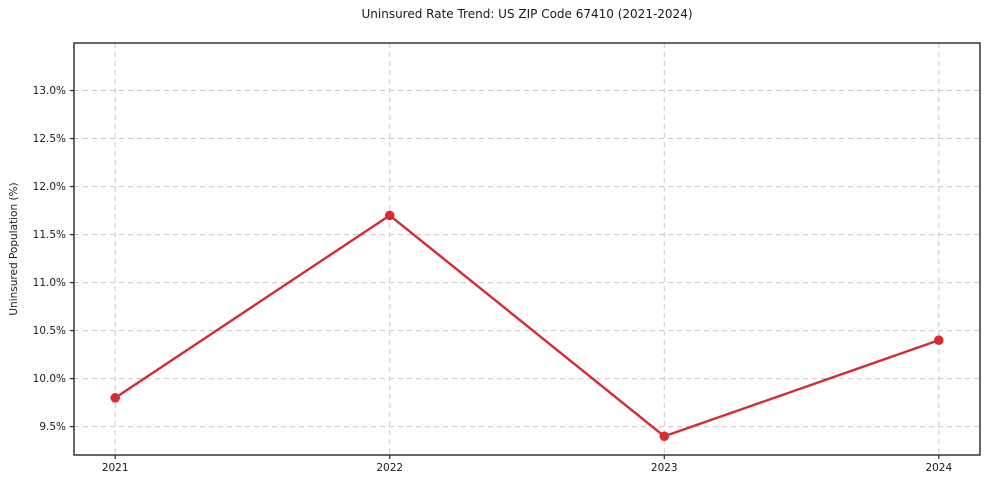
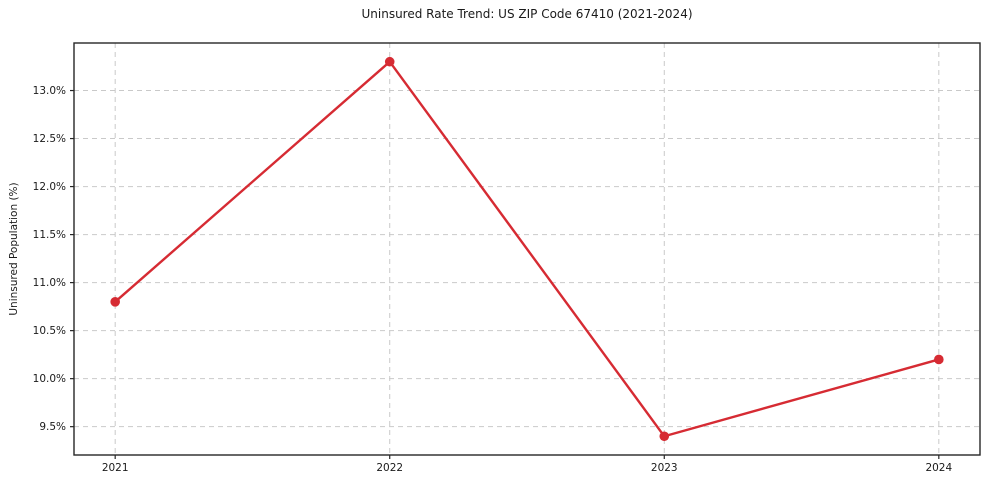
2021: 9.8% -> 10.8%
2022: 11.7% -> 13.3%
2024: 10.4% -> 10.2%
